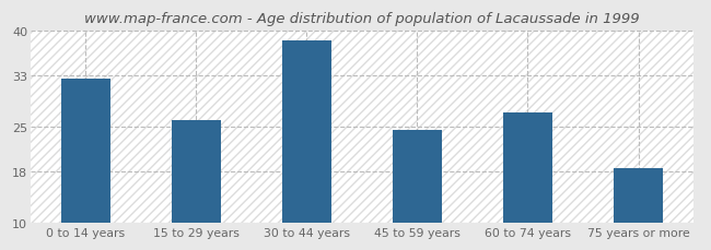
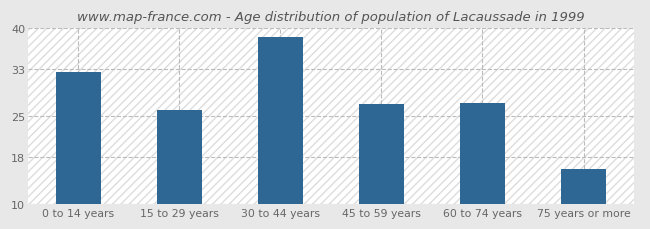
45 to 59 years: 24.5 -> 27.0
75 years or more: 18.5 -> 16.0
